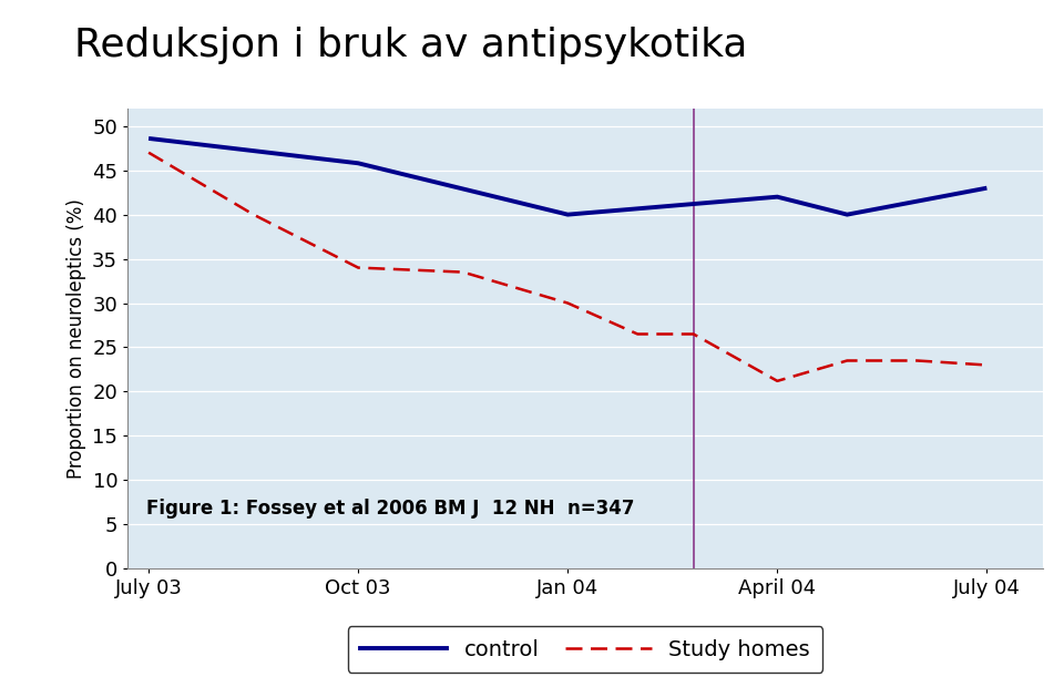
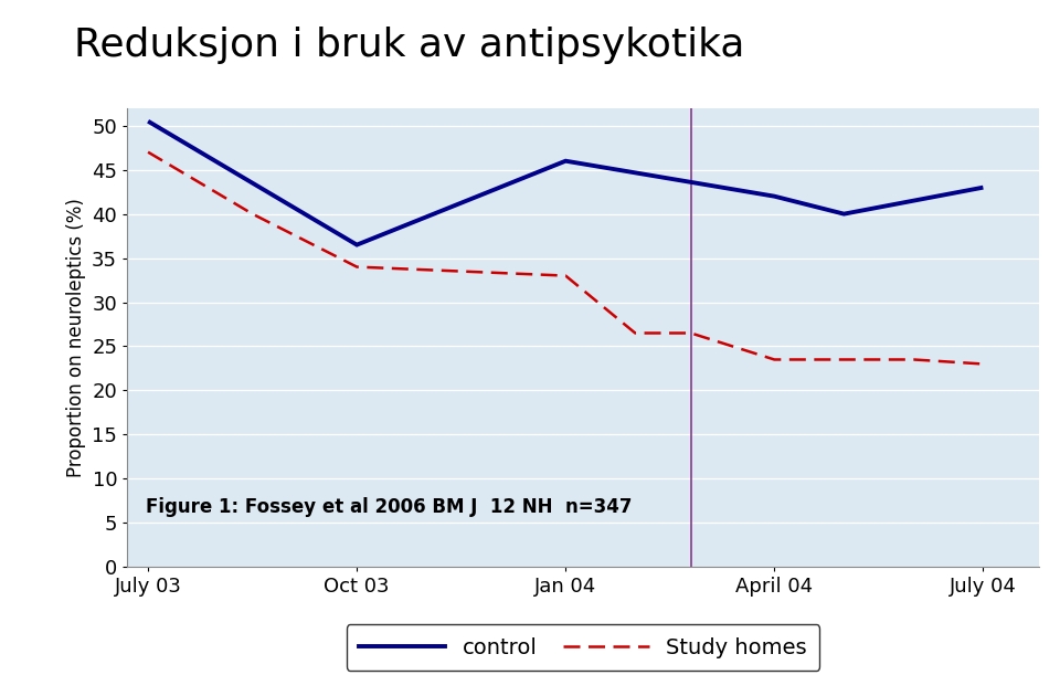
control/July 03: 48.6 -> 50.5
control/Oct 03: 45.8 -> 36.5
control/Jan 04: 40.0 -> 46.0
Study homes/Jan 04: 30.0 -> 33.0
Study homes/April 04: 21.2 -> 23.5
